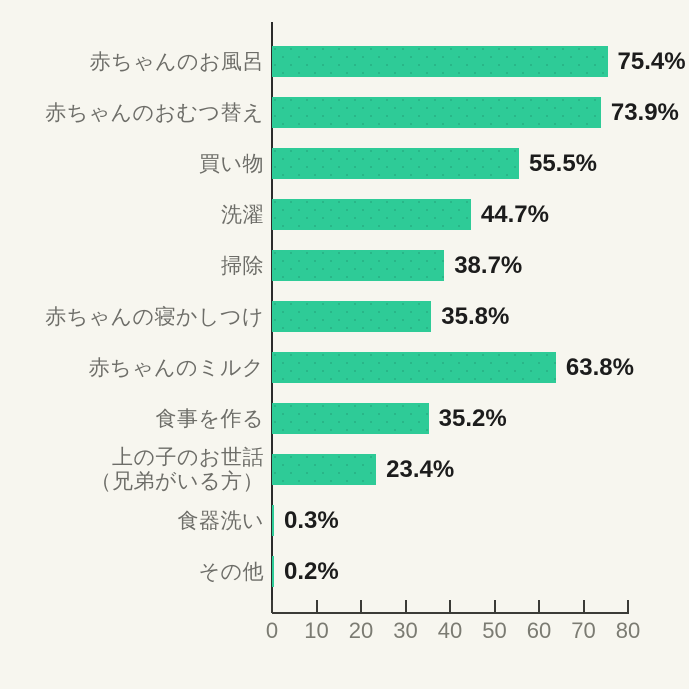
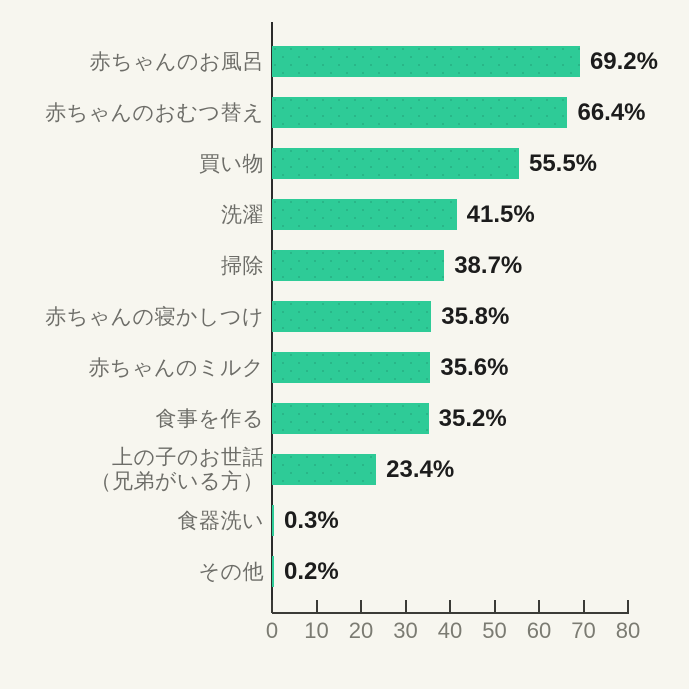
赤ちゃんのお風呂: 75.4% -> 69.2%
赤ちゃんのおむつ替え: 73.9% -> 66.4%
洗濯: 44.7% -> 41.5%
赤ちゃんのミルク: 63.8% -> 35.6%
